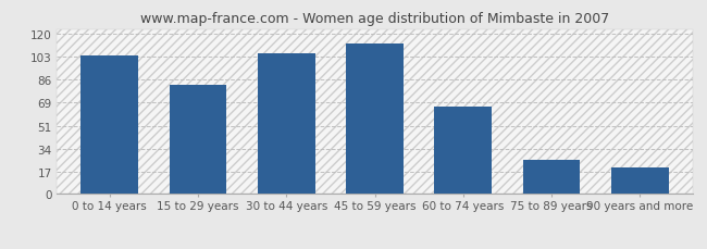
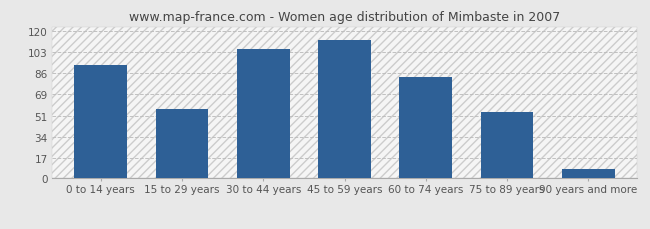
0 to 14 years: 104 -> 93
15 to 29 years: 82 -> 57
60 to 74 years: 66 -> 83
75 to 89 years: 26 -> 54
90 years and more: 20 -> 8
